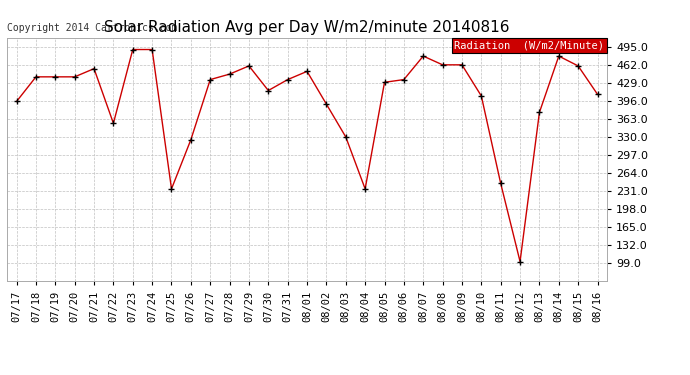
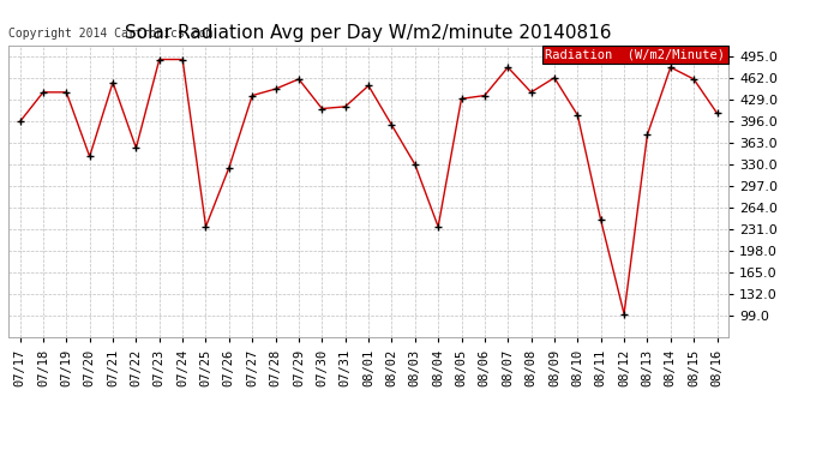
07/20: 440 -> 342
07/31: 435 -> 418
08/08: 462 -> 440
